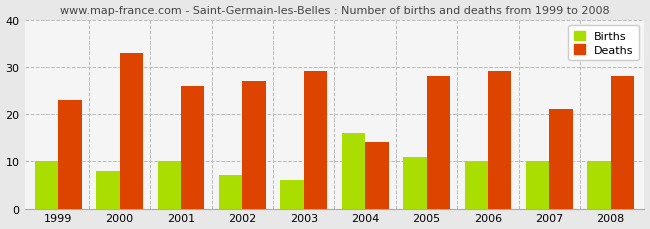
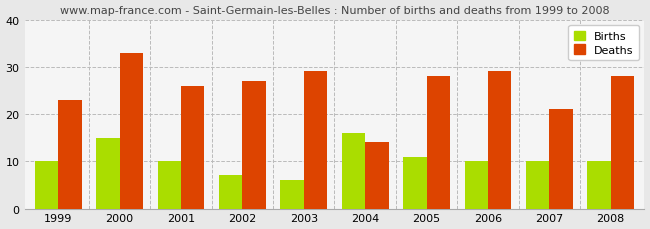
Births/2000: 8 -> 15
